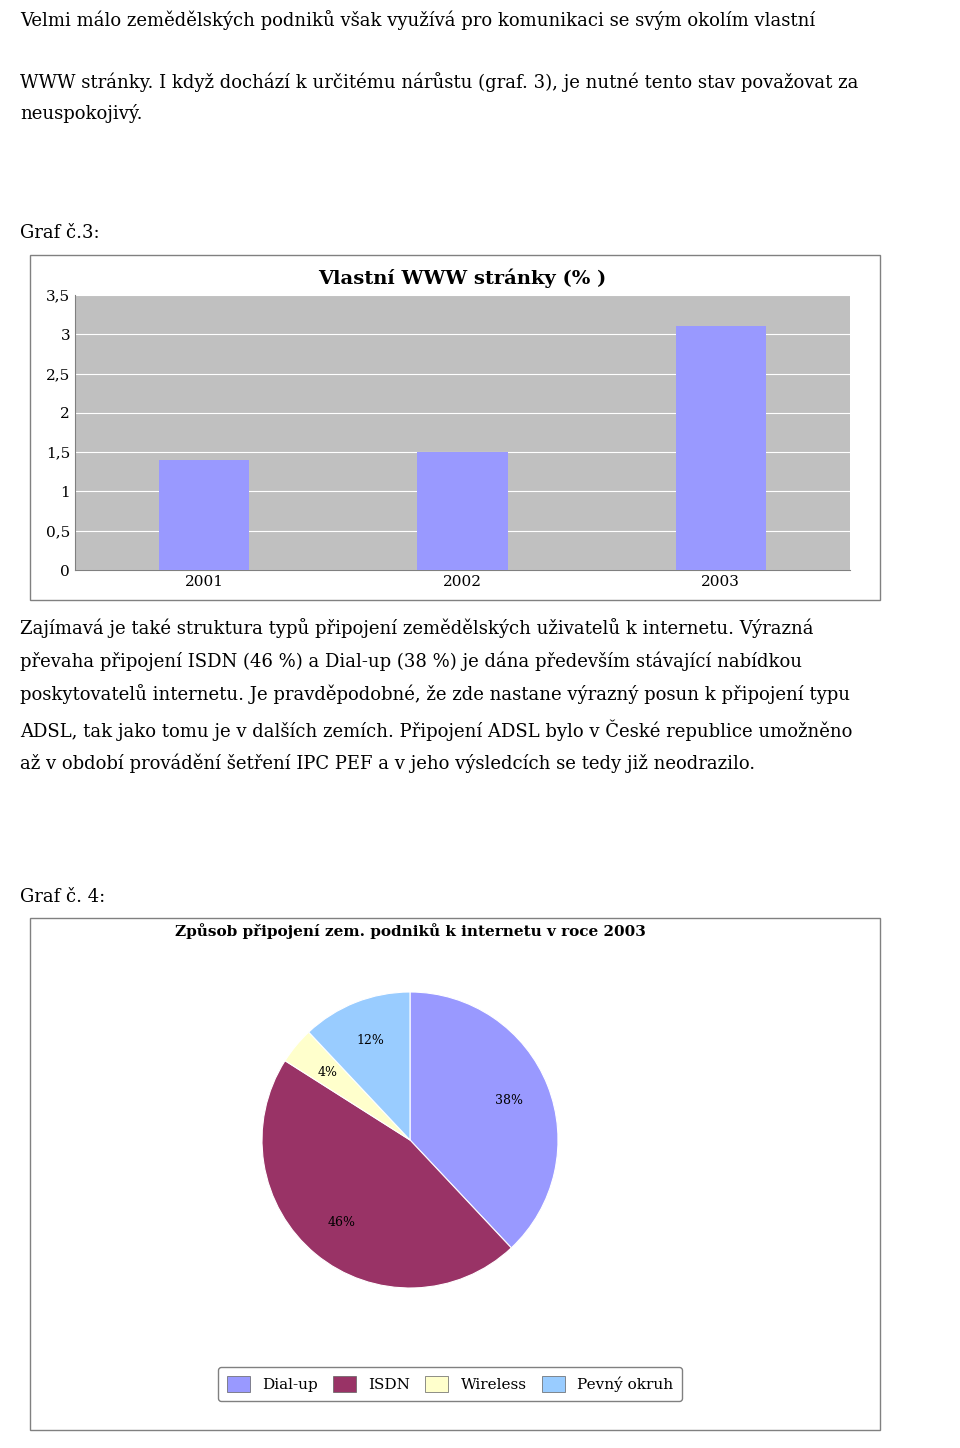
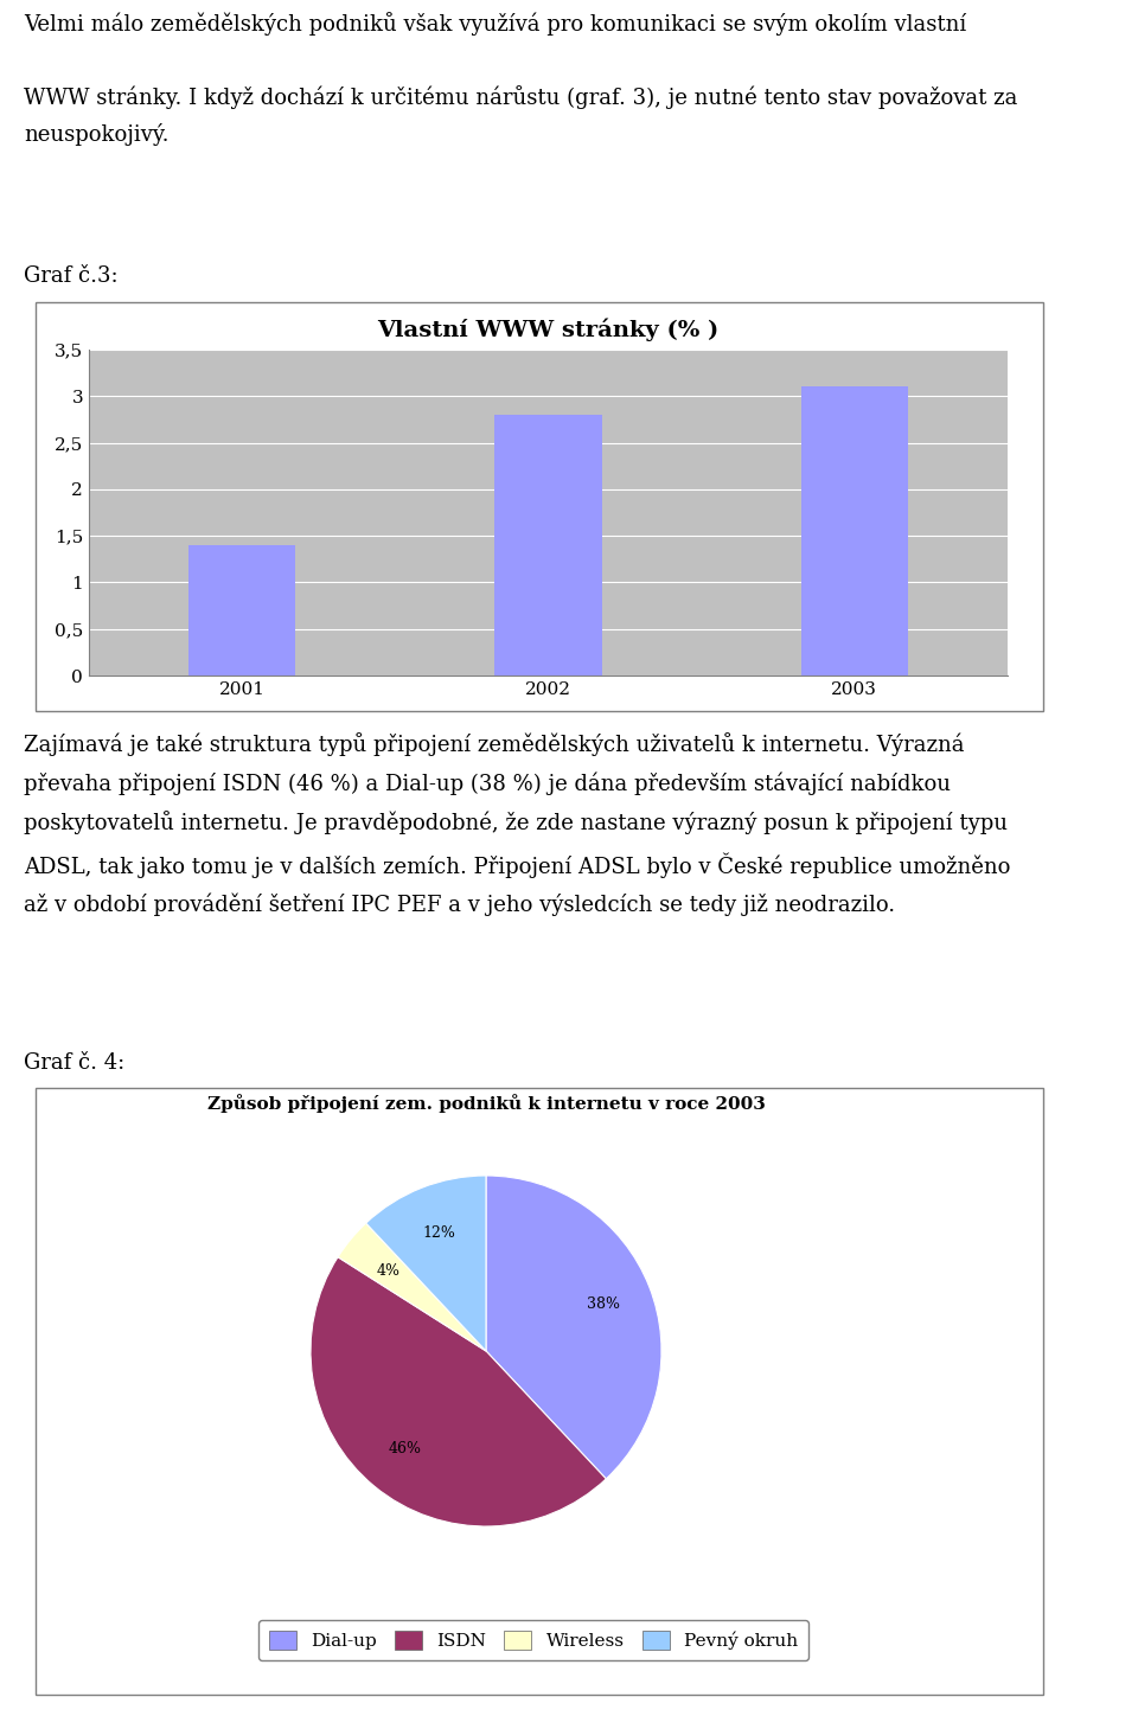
2002: 1,5 -> 2,8
